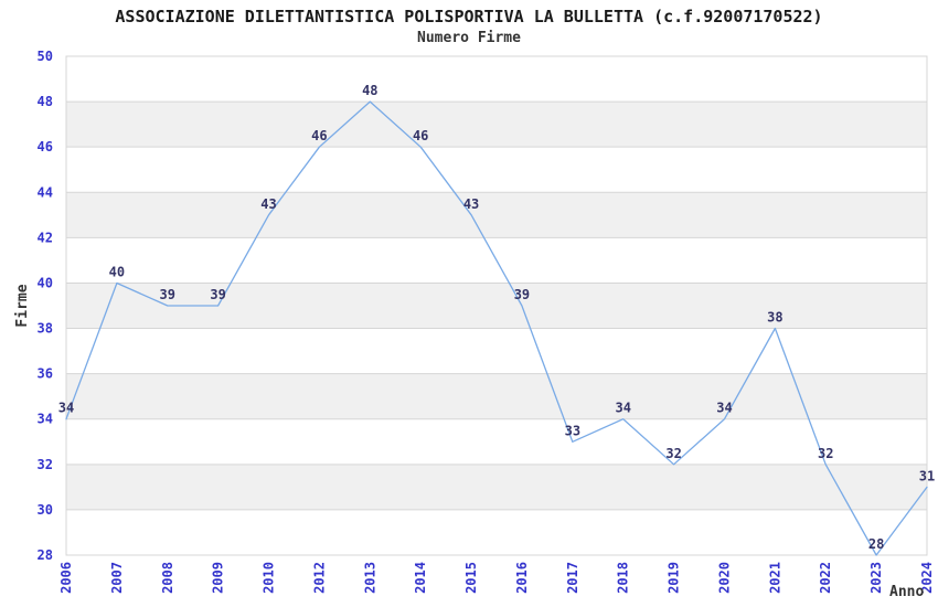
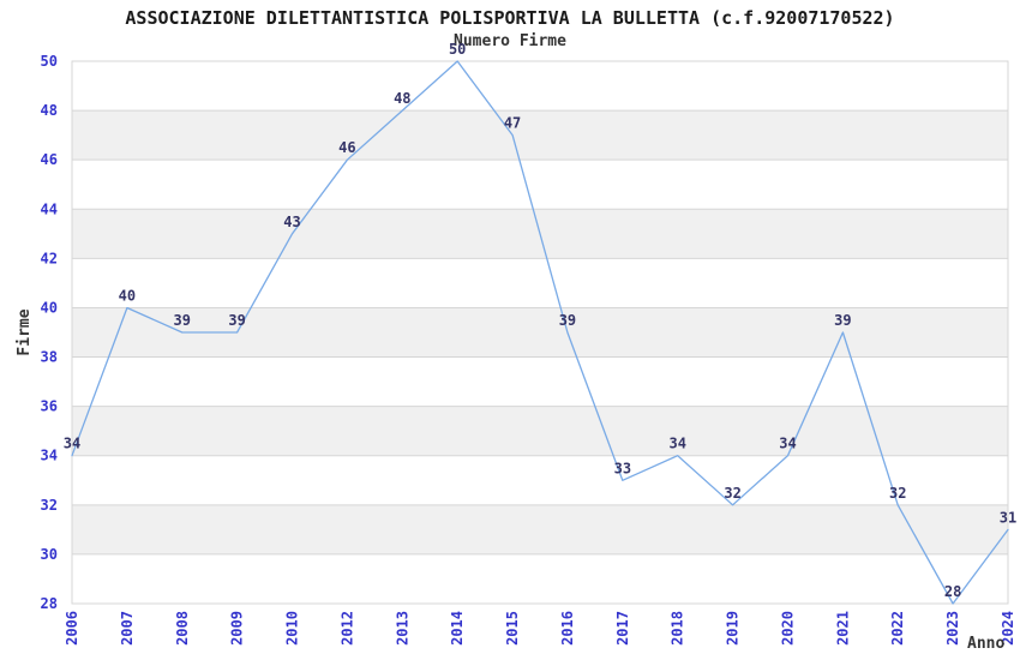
2014: 46 -> 50
2015: 43 -> 47
2021: 38 -> 39
